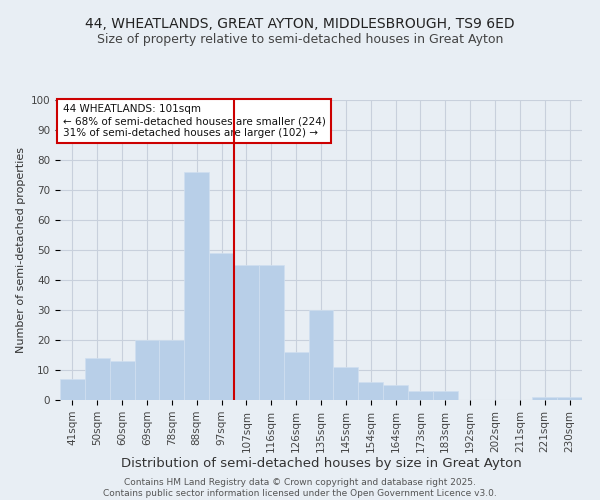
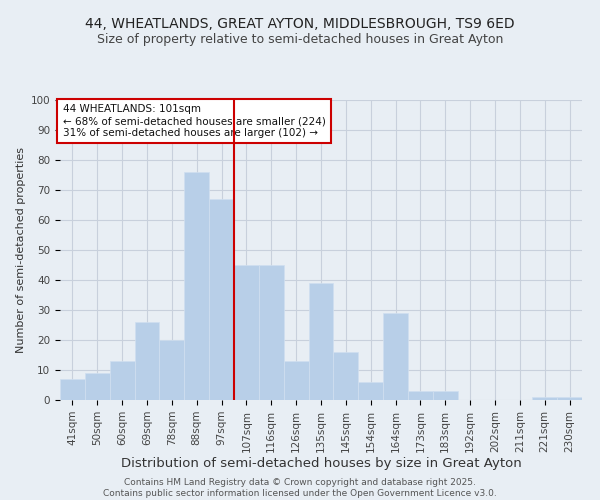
50sqm: 14 -> 9
69sqm: 20 -> 26
97sqm: 49 -> 67
126sqm: 16 -> 13
135sqm: 30 -> 39
145sqm: 11 -> 16
164sqm: 5 -> 29
